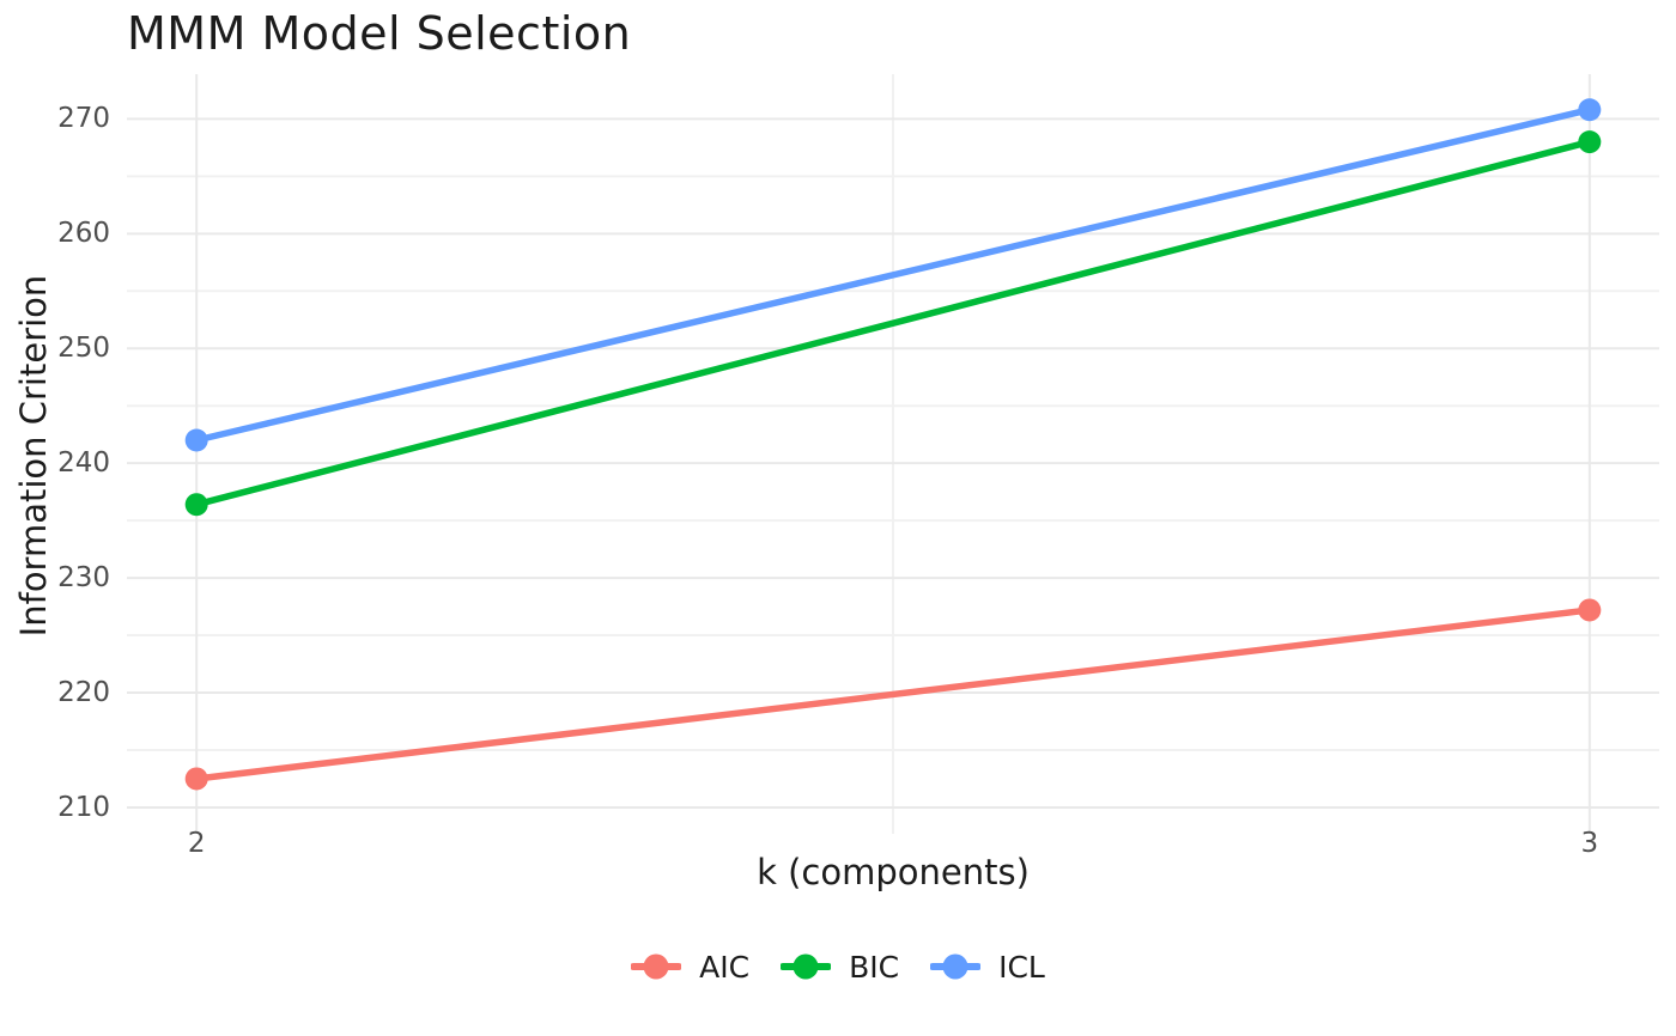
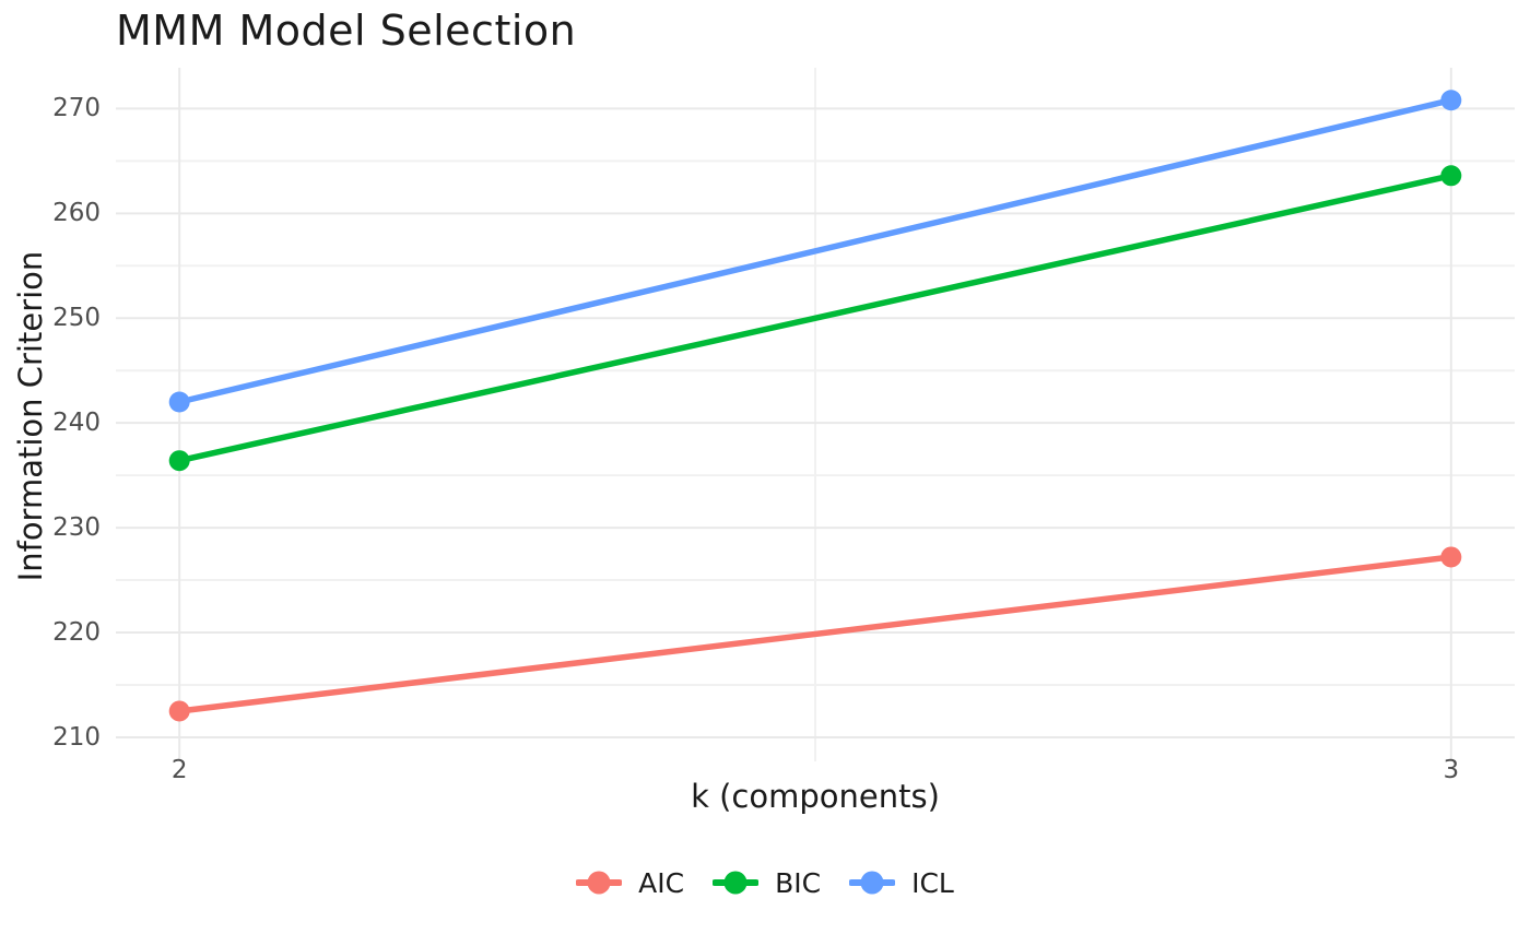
BIC/3: 268 -> 264
